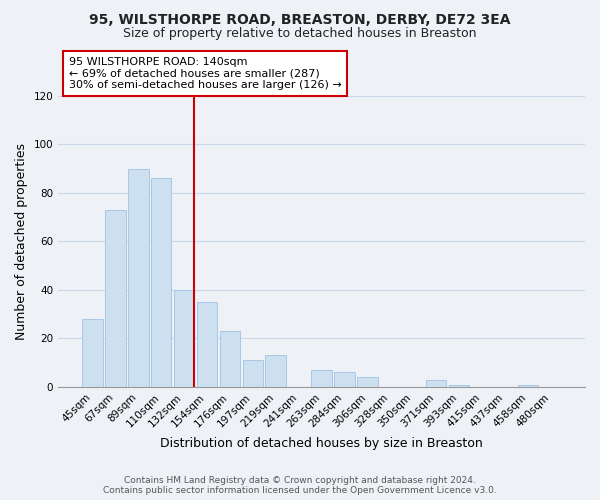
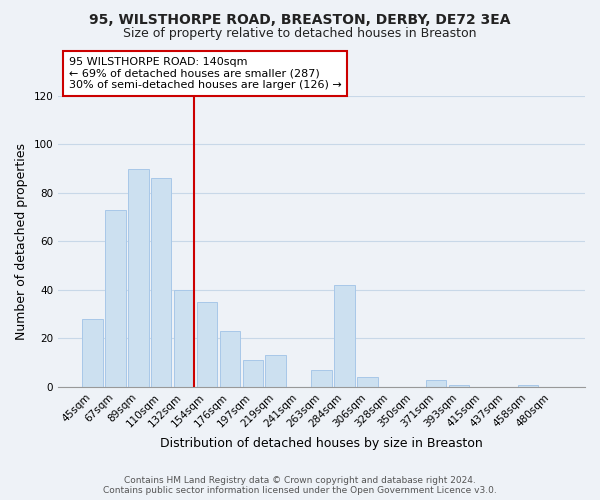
284sqm: 6 -> 42
